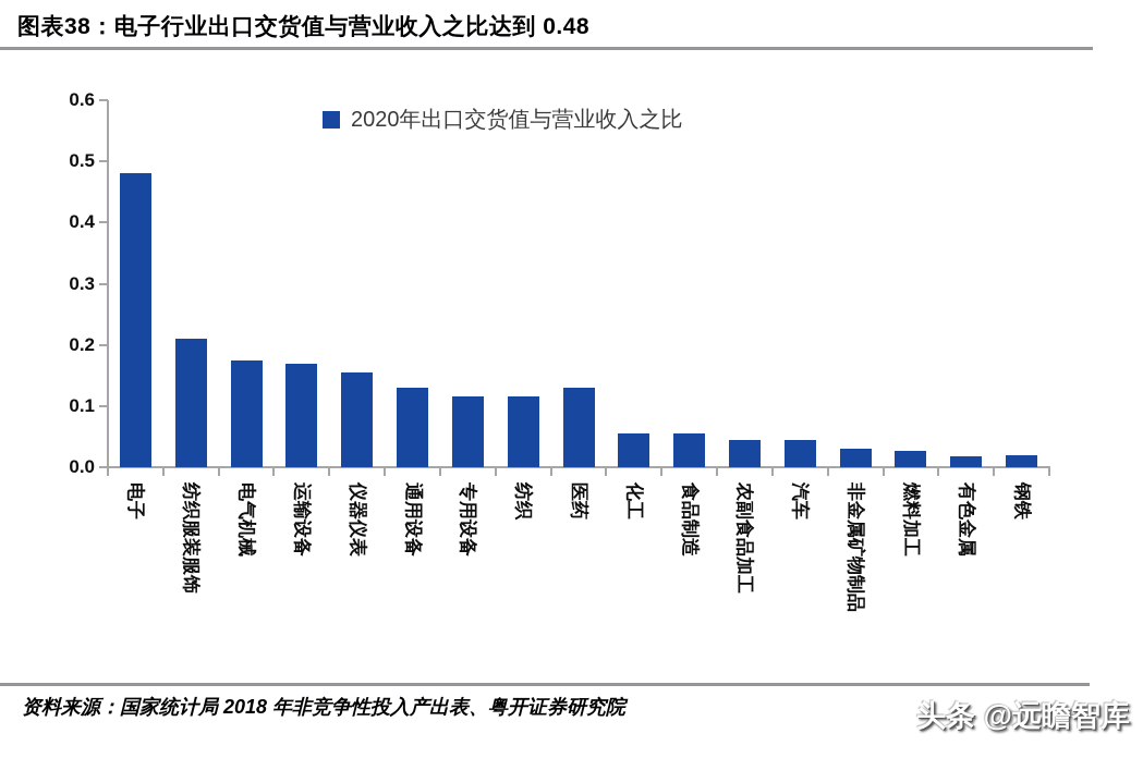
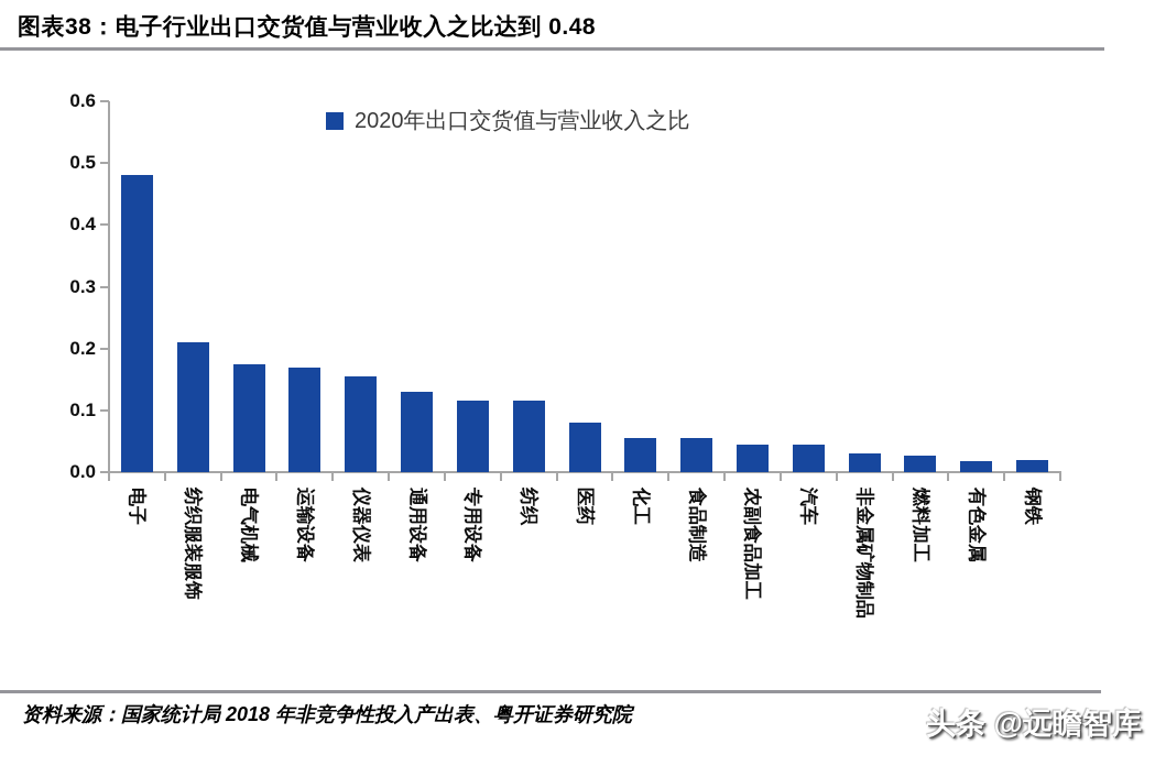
医药: 0.13 -> 0.08
